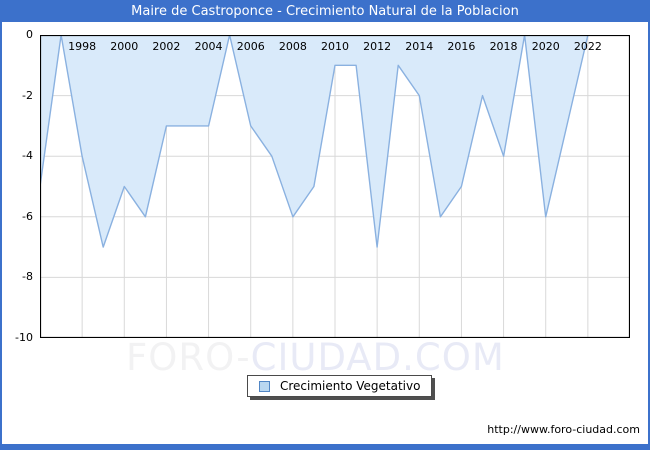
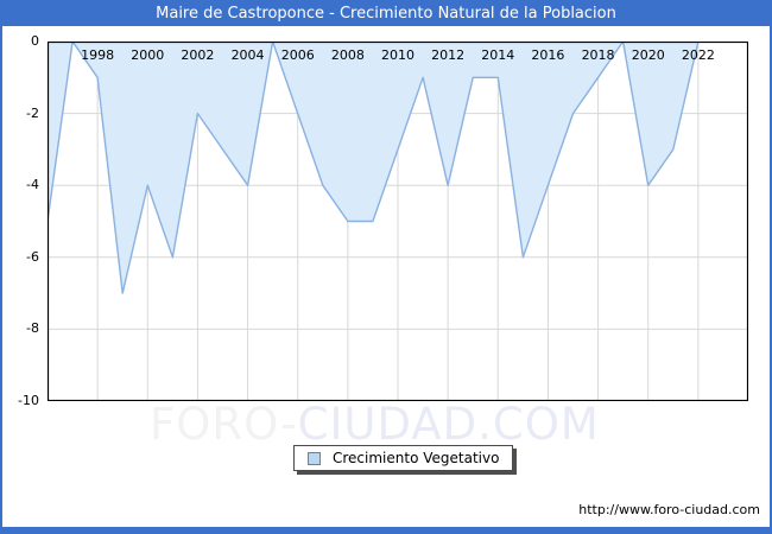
1998: -4 -> -1
2000: -5 -> -4
2002: -3 -> -2
2004: -3 -> -4
2006: -3 -> -2
2008: -6 -> -5
2010: -1 -> -3
2012: -7 -> -4
2014: -2 -> -1
2016: -5 -> -4
2018: -4 -> -1
2020: -6 -> -4
